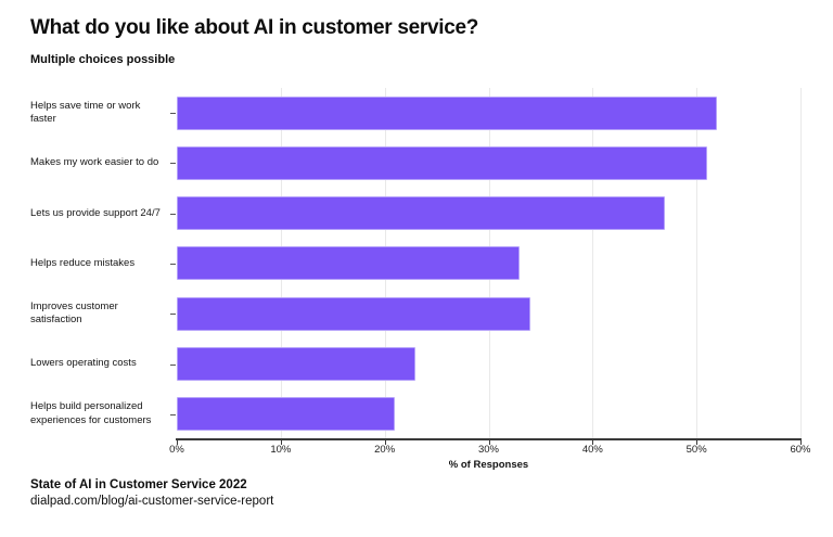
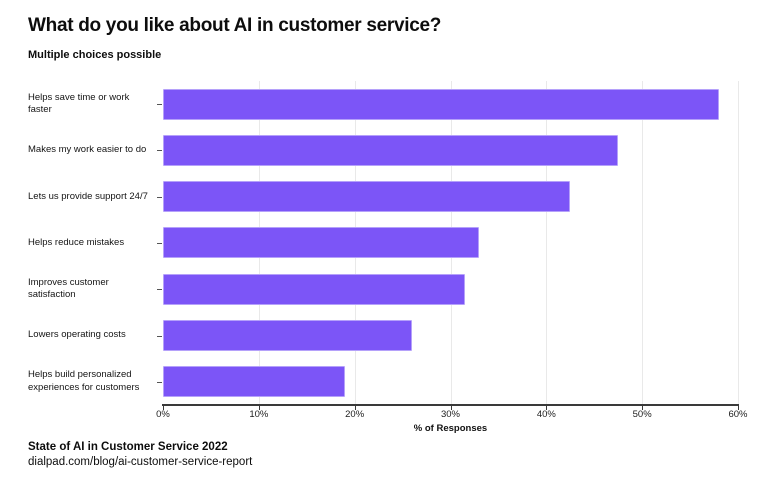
Helps save time or work faster: 52% -> 58%
Makes my work easier to do: 51% -> 48%
Lets us provide support 24/7: 47% -> 42%
Improves customer satisfaction: 34% -> 32%
Lowers operating costs: 23% -> 26%
Helps build personalized experiences for customers: 21% -> 19%
